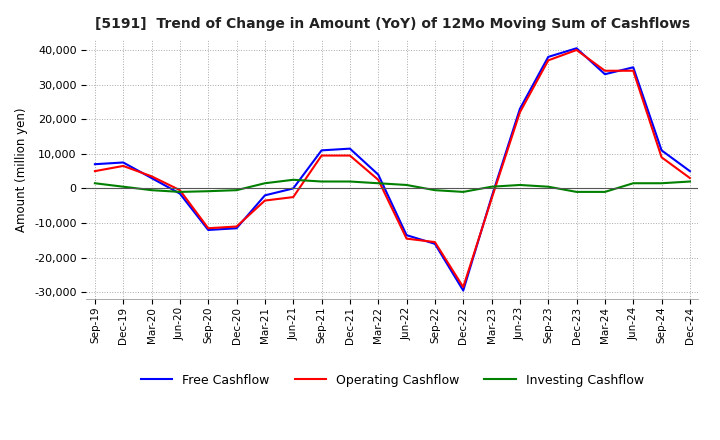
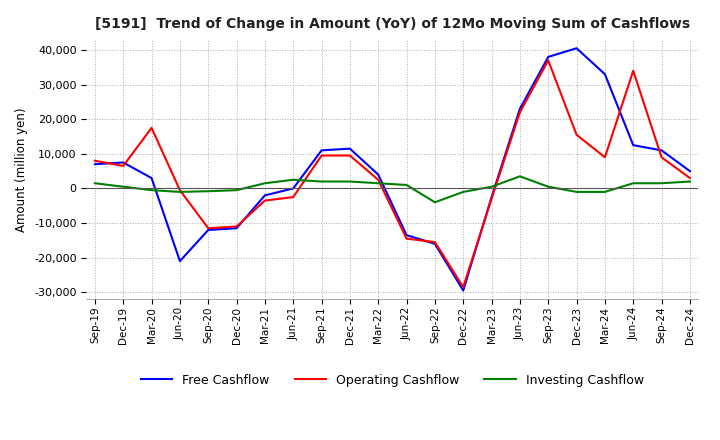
Operating Cashflow/Sep-19: 5,000 -> 8,000
Operating Cashflow/Mar-20: 3,500 -> 17,500
Free Cashflow/Jun-20: -1,500 -> -21,000
Investing Cashflow/Sep-22: -500 -> -4,000
Investing Cashflow/Jun-23: 1,000 -> 3,500
Operating Cashflow/Dec-23: 40,000 -> 15,500
Operating Cashflow/Mar-24: 34,000 -> 9,000
Free Cashflow/Jun-24: 35,000 -> 12,500
